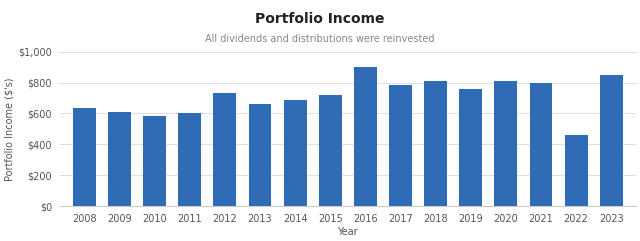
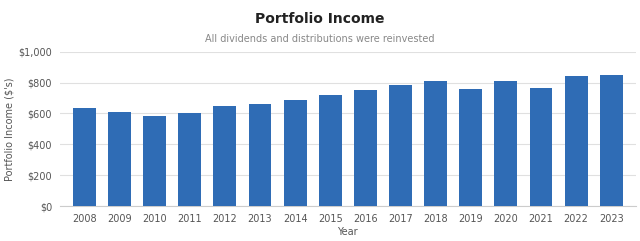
2012: $730 -> $650
2016: $900 -> $750
2021: $800 -> $760
2022: $460 -> $840
